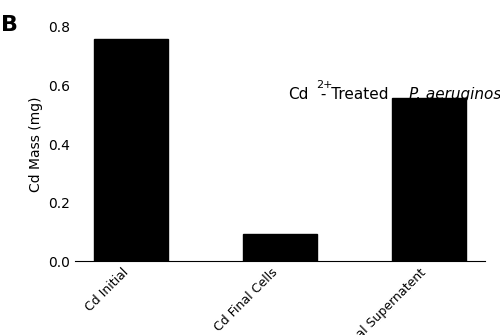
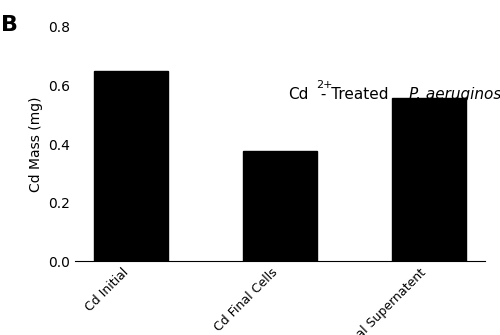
Cd Initial: 0.758 -> 0.650
Cd Final Cells: 0.093 -> 0.375
